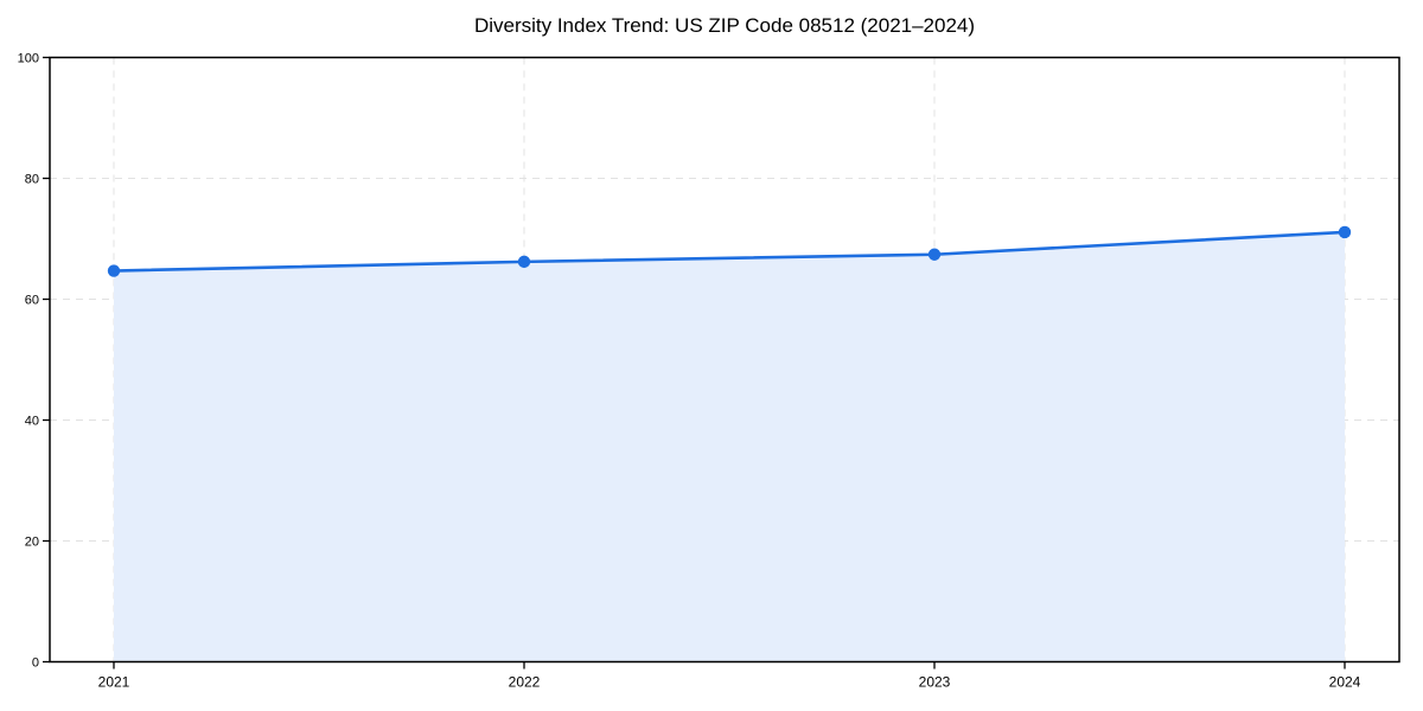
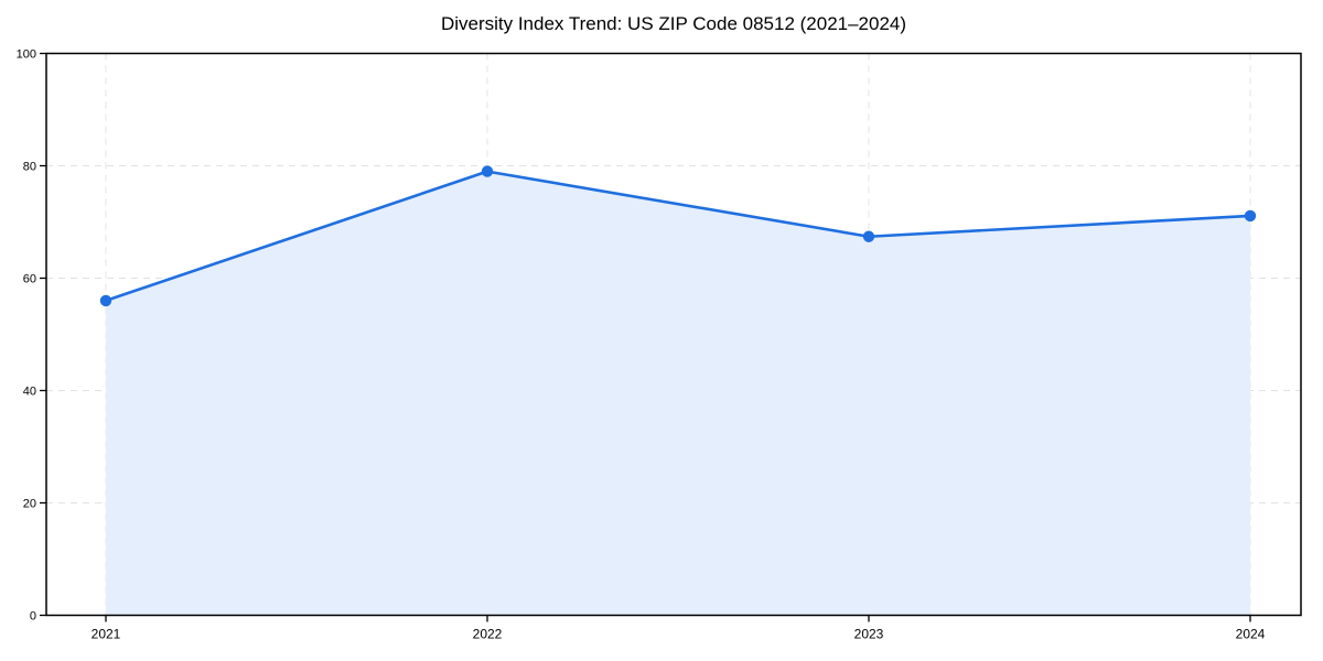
2021: 65 -> 56
2022: 66 -> 79
